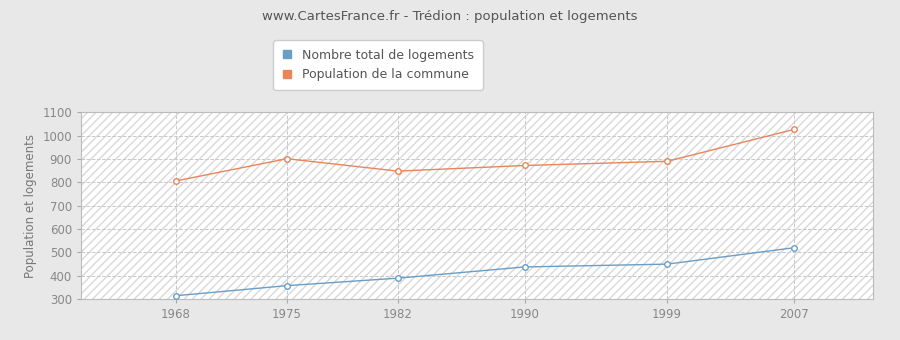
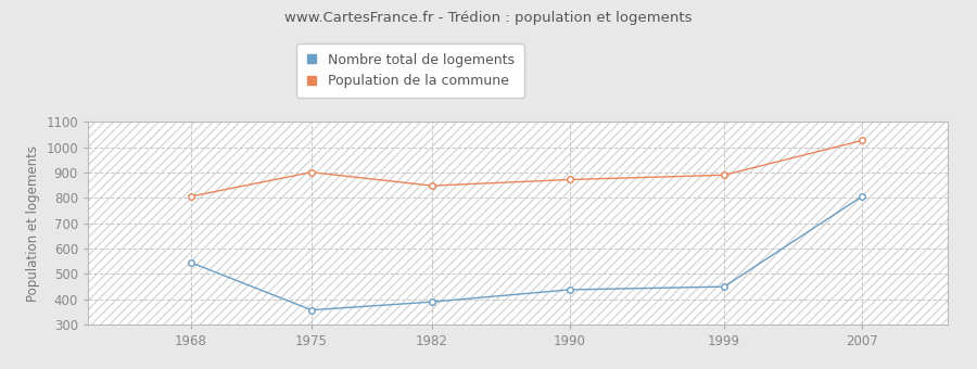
Nombre total de logements/1968: 315 -> 545
Nombre total de logements/2007: 520 -> 805
